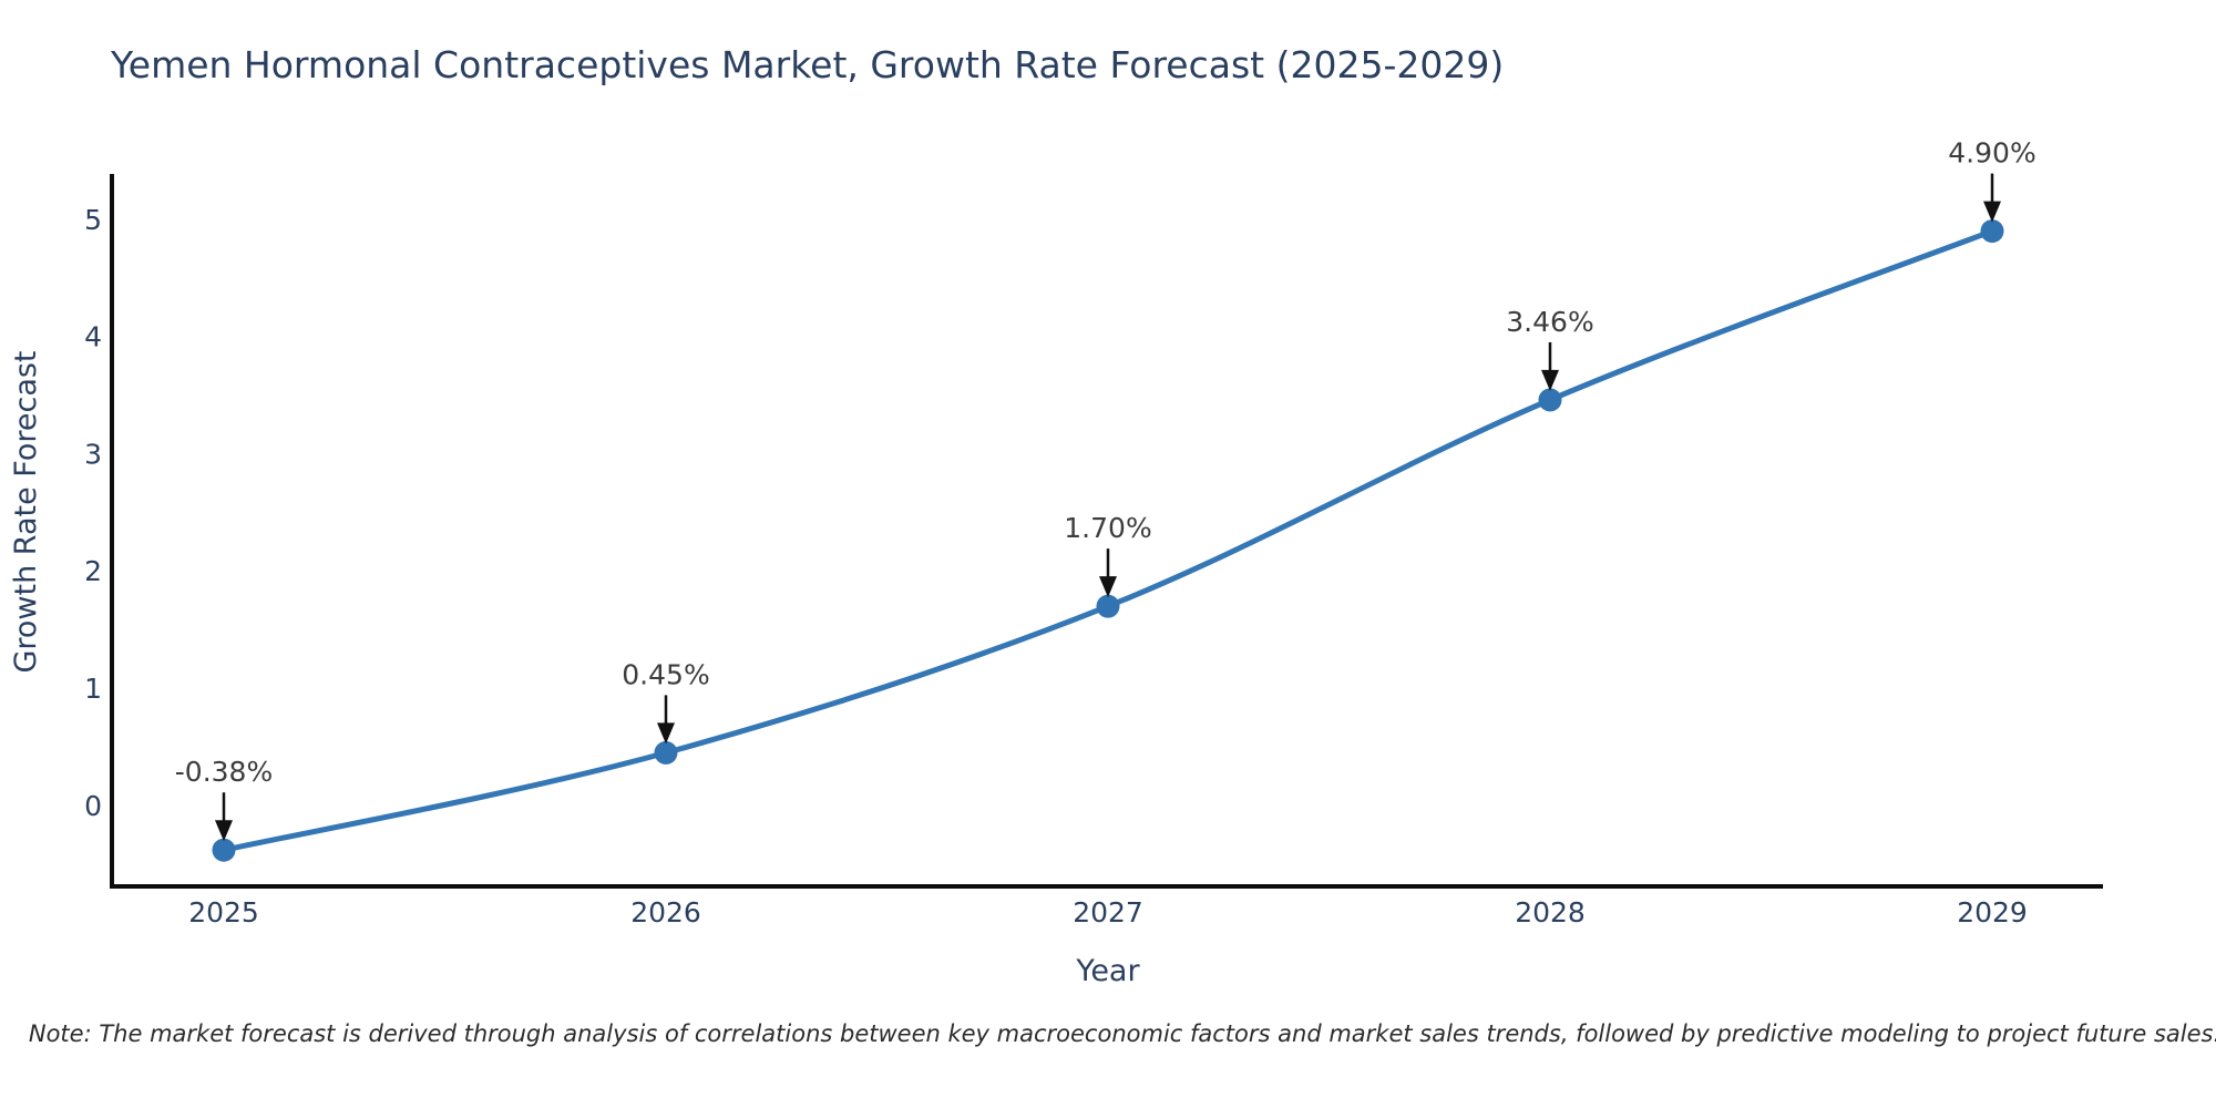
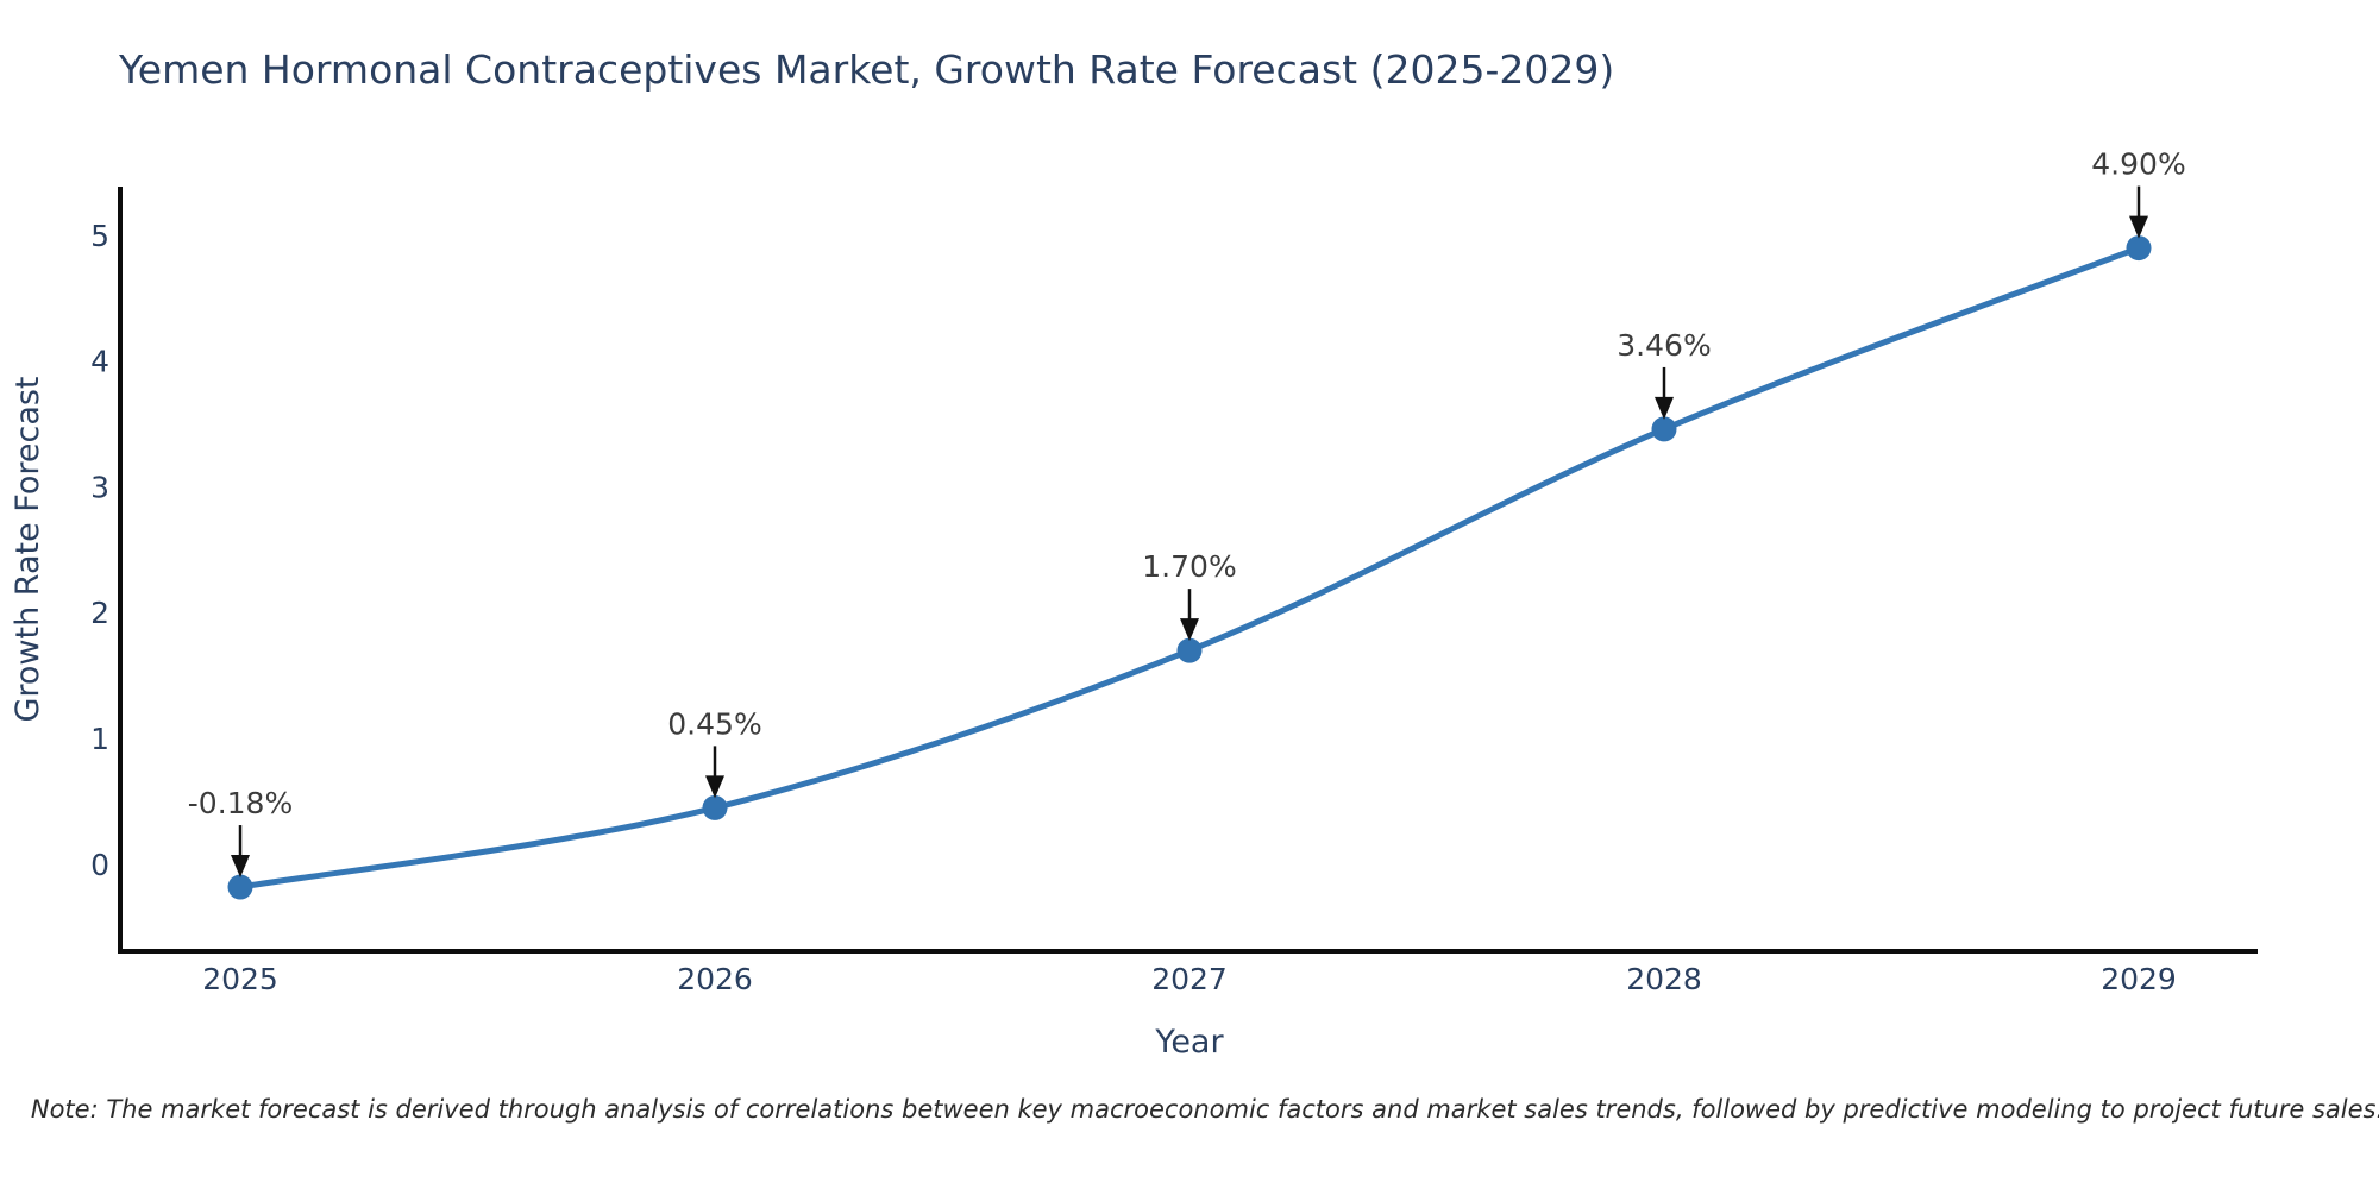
2025: -0.38% -> -0.18%
